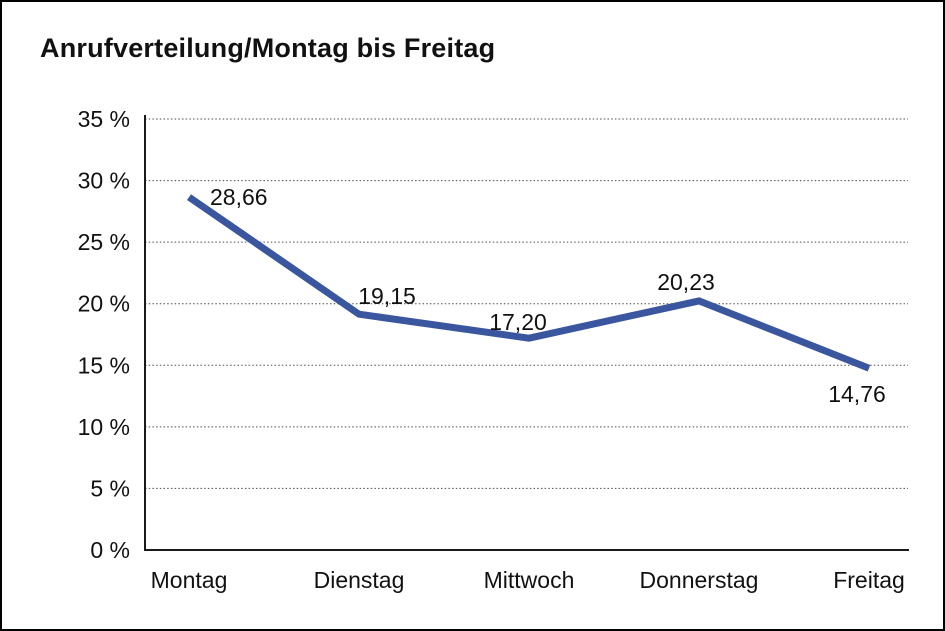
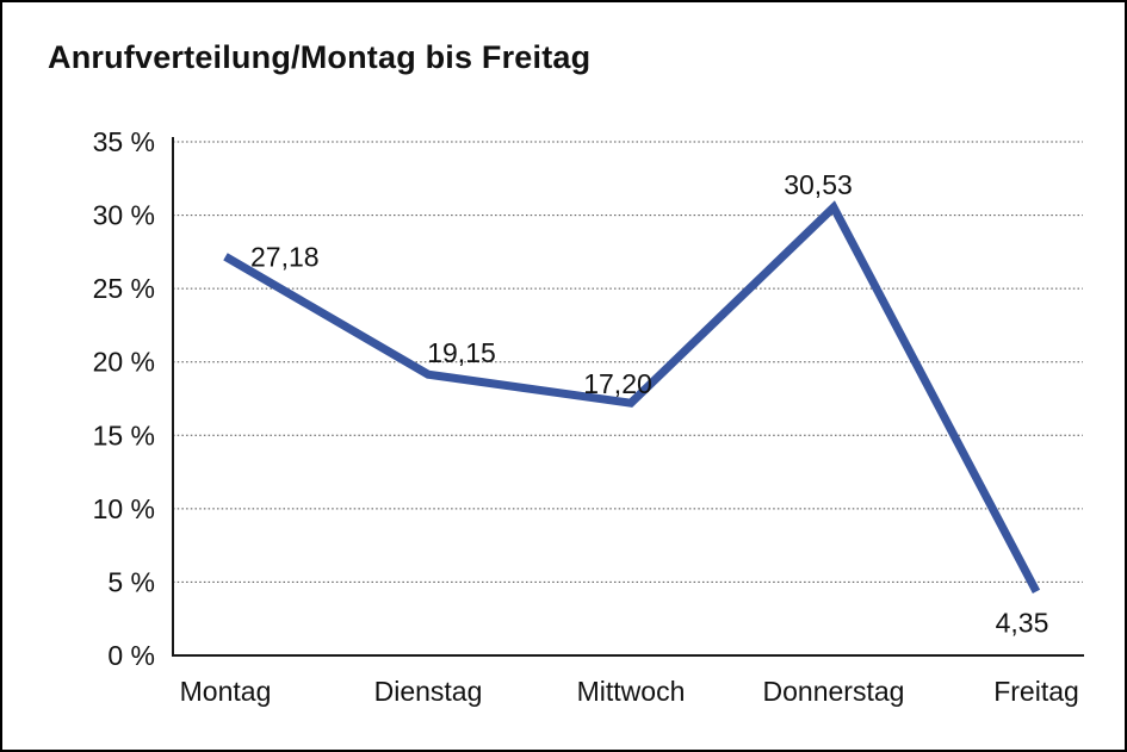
Montag: 28,66 -> 27,18
Donnerstag: 20,23 -> 30,53
Freitag: 14,76 -> 4,35
